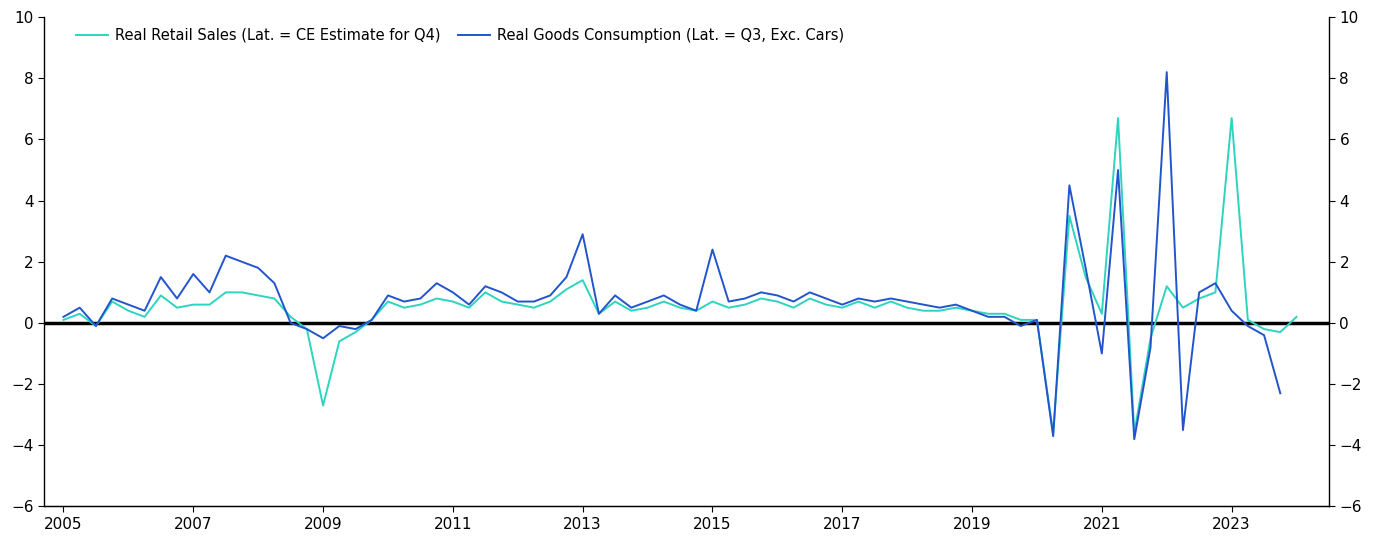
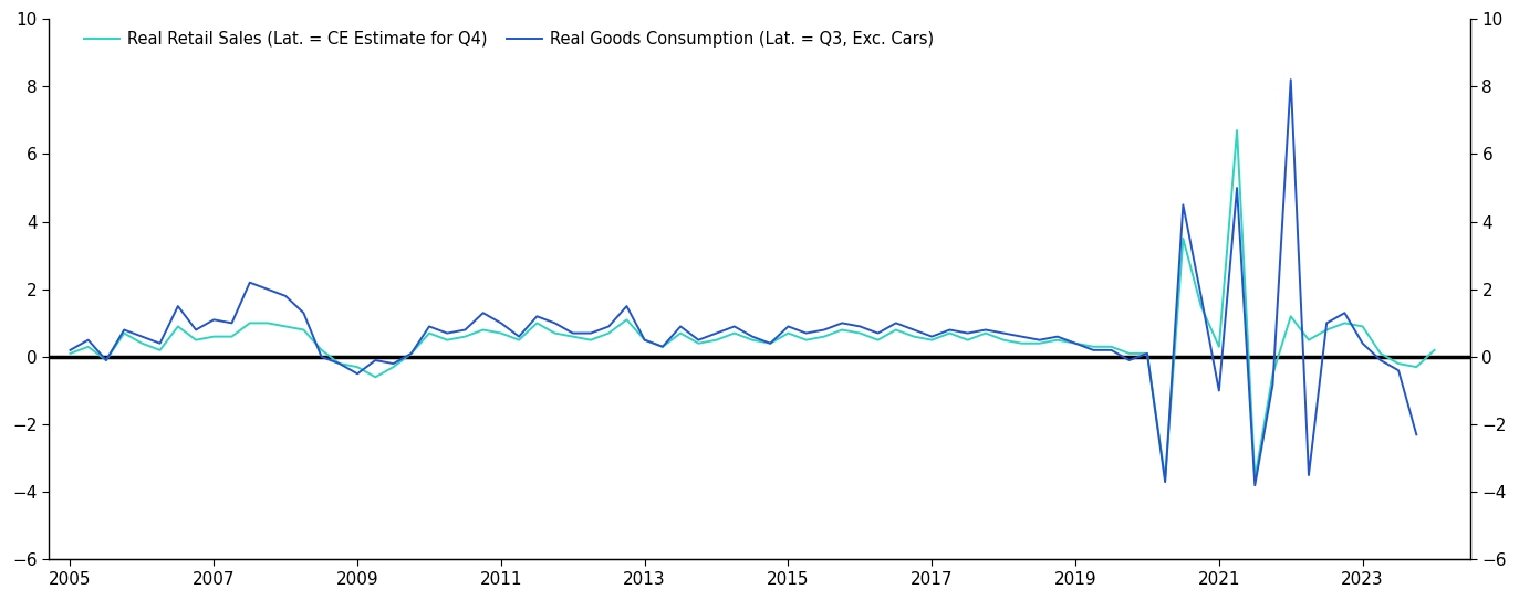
Real Goods Consumption (Lat. = Q3, Exc. Cars)/2007: 1.6 -> 1.1
Real Retail Sales (Lat. = CE Estimate for Q4)/2009: -2.7 -> -0.3
Real Retail Sales (Lat. = CE Estimate for Q4)/2013: 1.4 -> 0.5
Real Goods Consumption (Lat. = Q3, Exc. Cars)/2013: 2.9 -> 0.5
Real Goods Consumption (Lat. = Q3, Exc. Cars)/2015: 2.4 -> 0.9
Real Retail Sales (Lat. = CE Estimate for Q4)/2023: 6.7 -> 0.9
